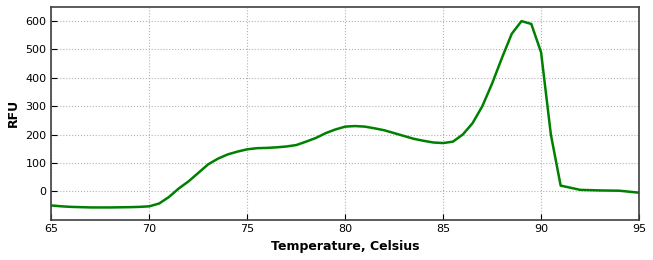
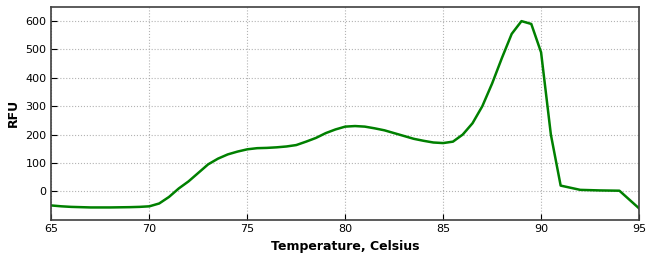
95: -5 -> -60
